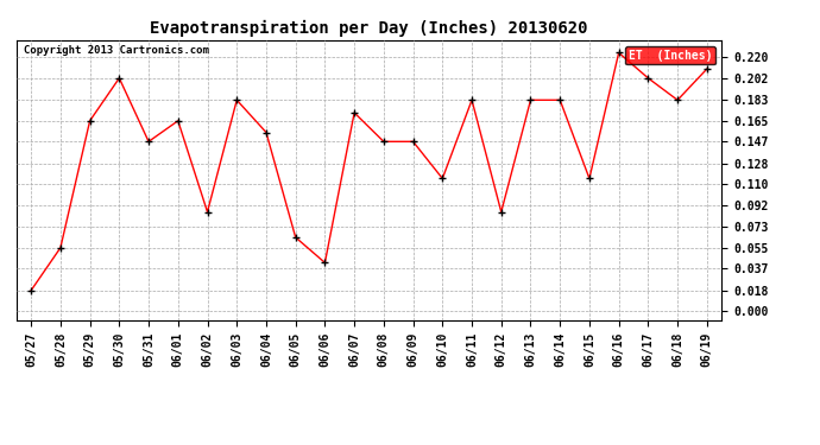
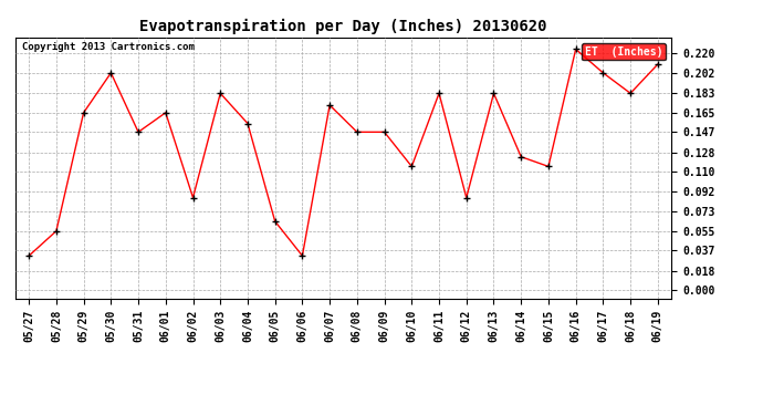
05/27: 0.018 -> 0.032
06/06: 0.042 -> 0.032
06/14: 0.183 -> 0.124
